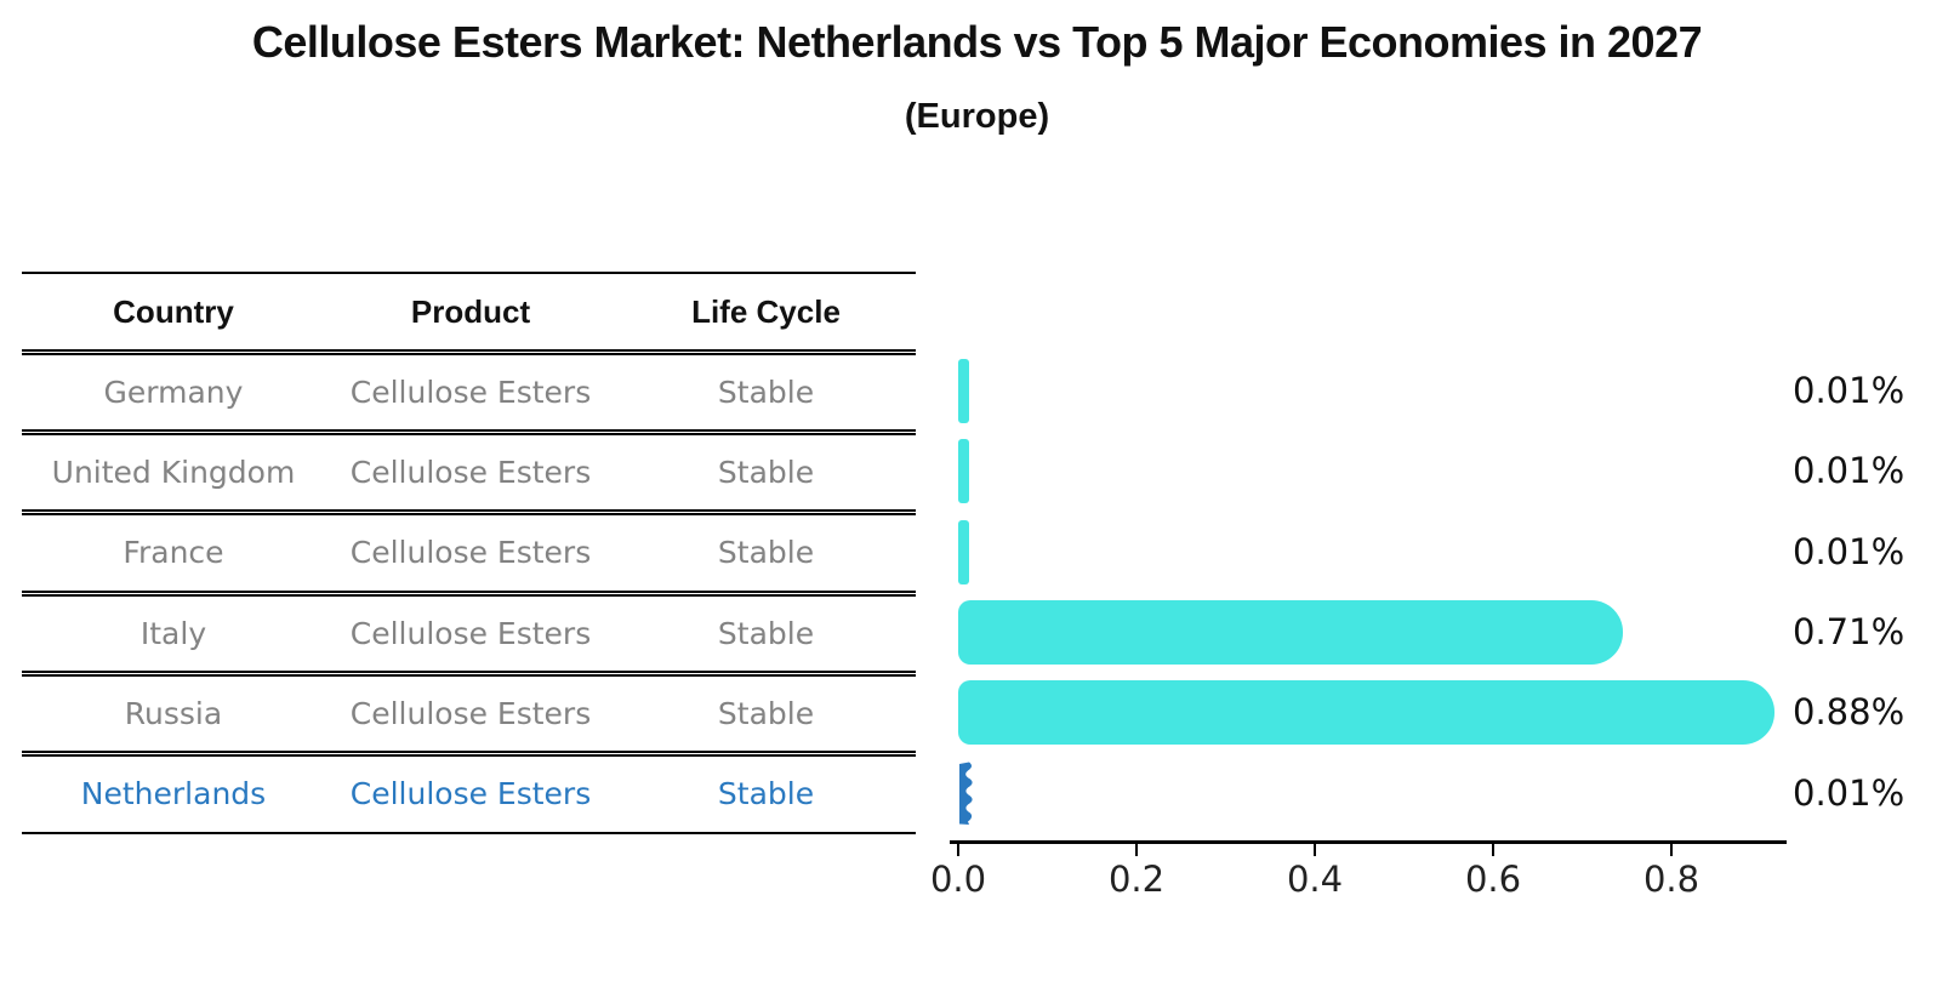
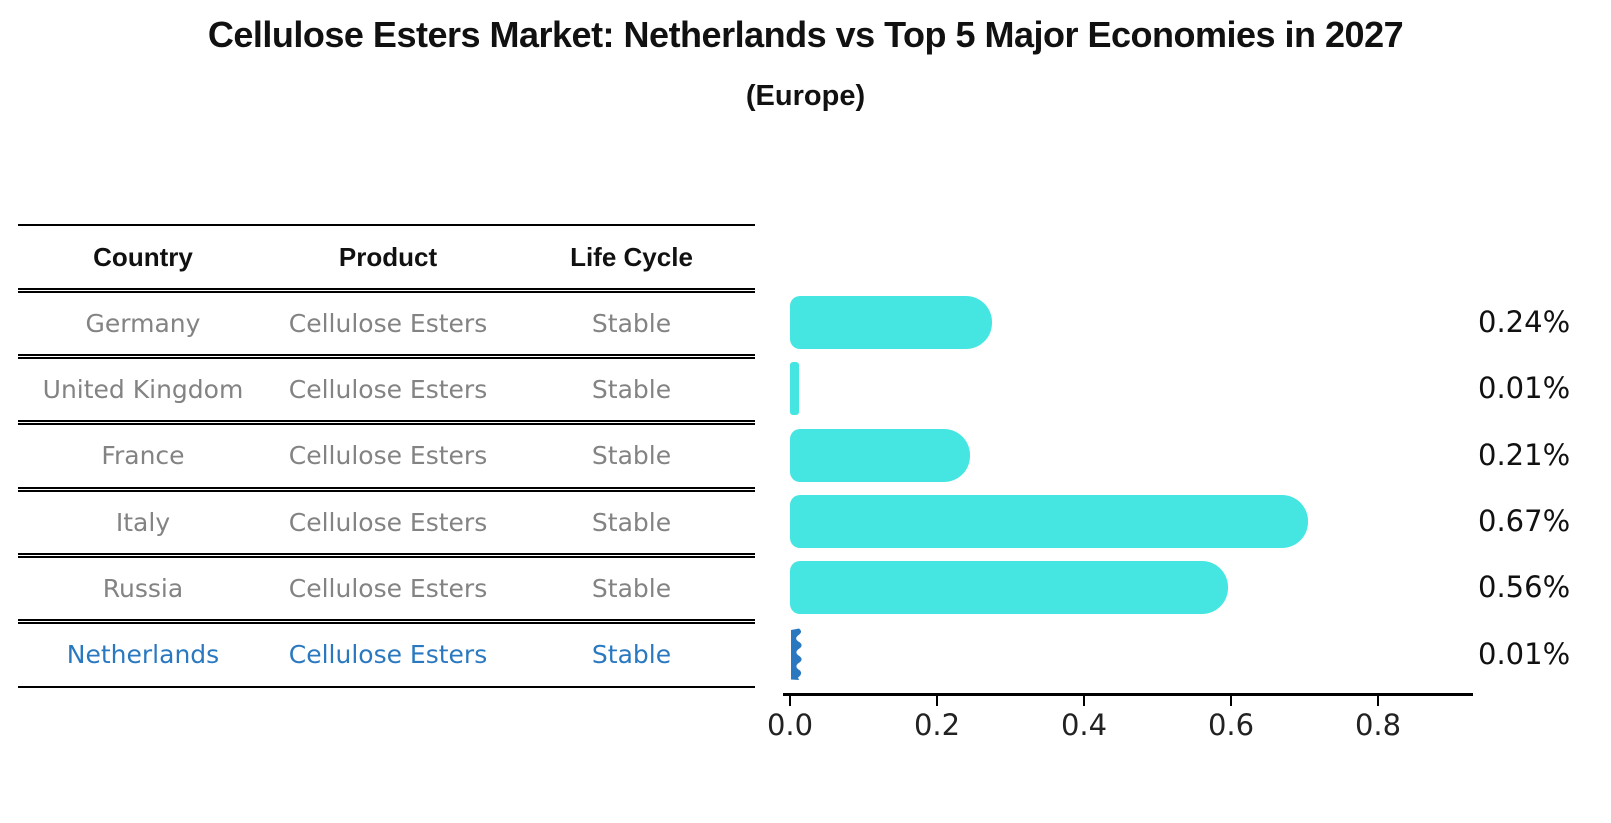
Germany: 0.01% -> 0.24%
France: 0.01% -> 0.21%
Italy: 0.71% -> 0.67%
Russia: 0.88% -> 0.56%
